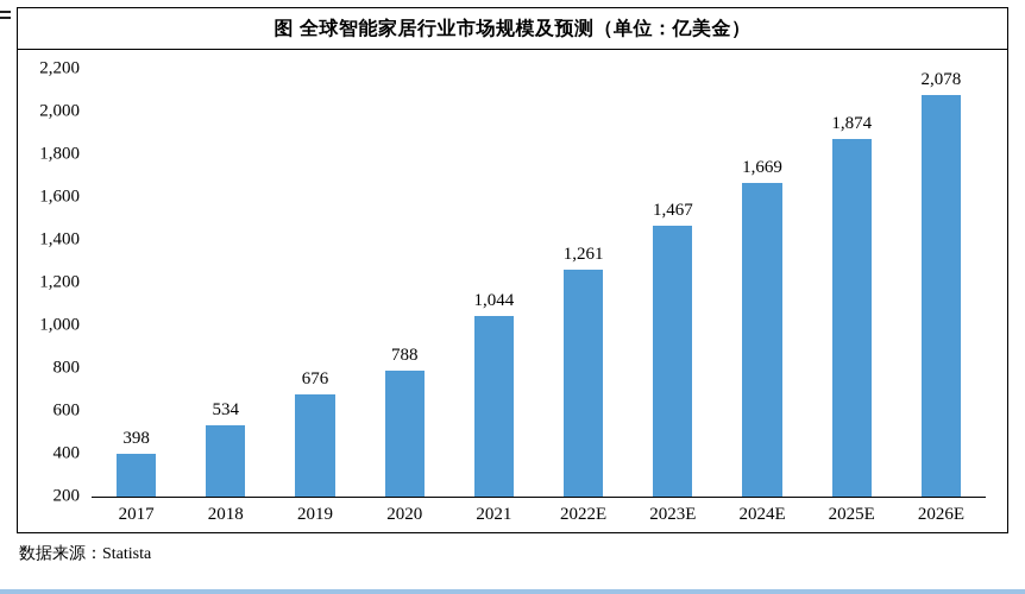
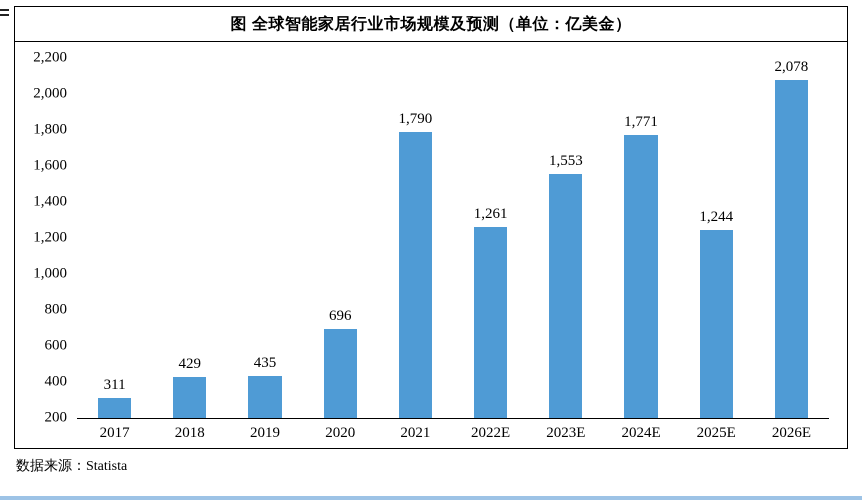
2017: 398 -> 311
2018: 534 -> 429
2019: 676 -> 435
2020: 788 -> 696
2021: 1,044 -> 1,790
2023E: 1,467 -> 1,553
2024E: 1,669 -> 1,771
2025E: 1,874 -> 1,244
